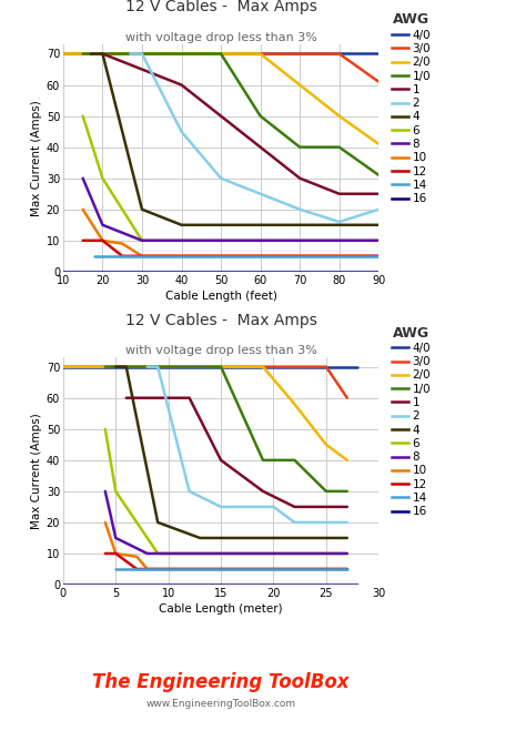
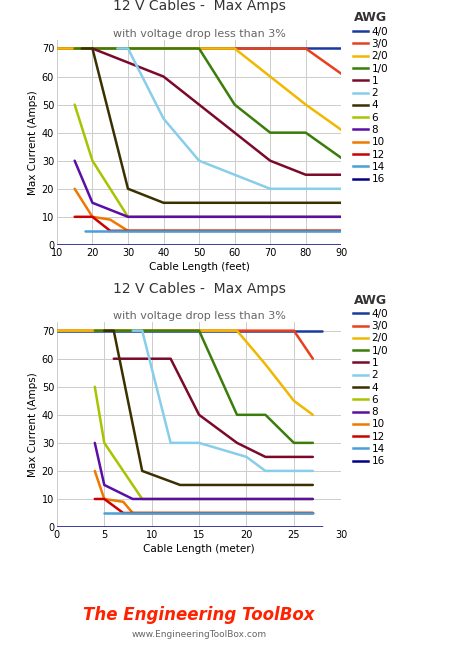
2/80: 16 -> 20
2/15: 25 -> 30
